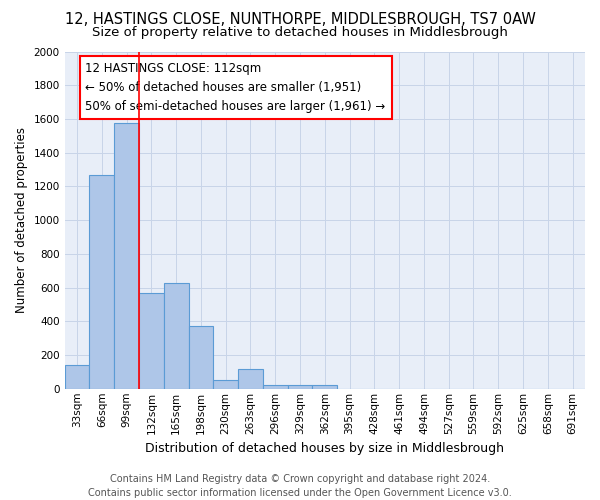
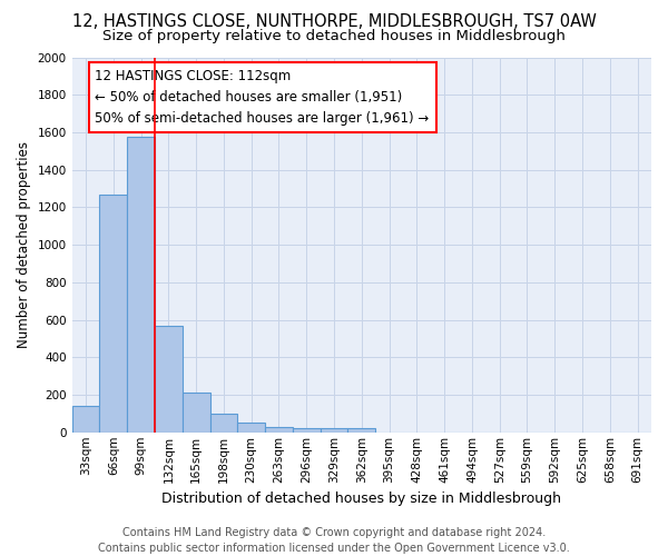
165sqm: 630 -> 220
198sqm: 370 -> 100
263sqm: 120 -> 30
